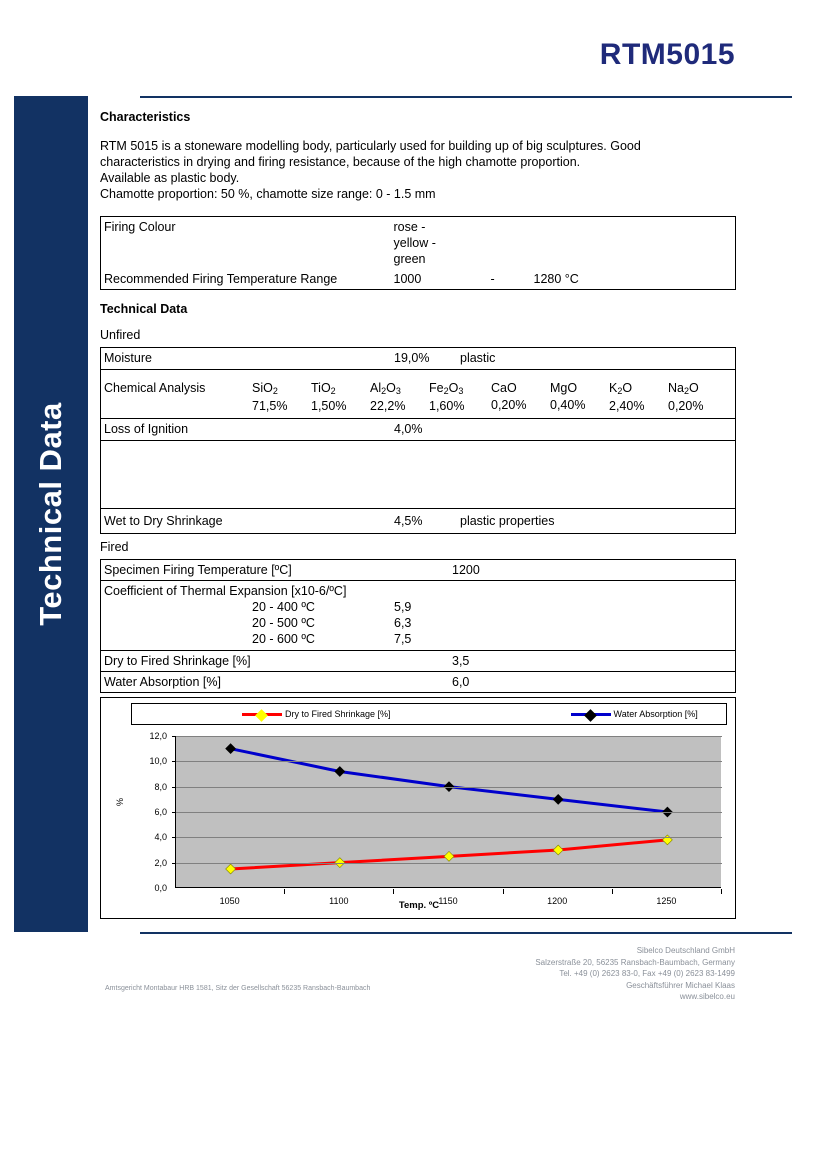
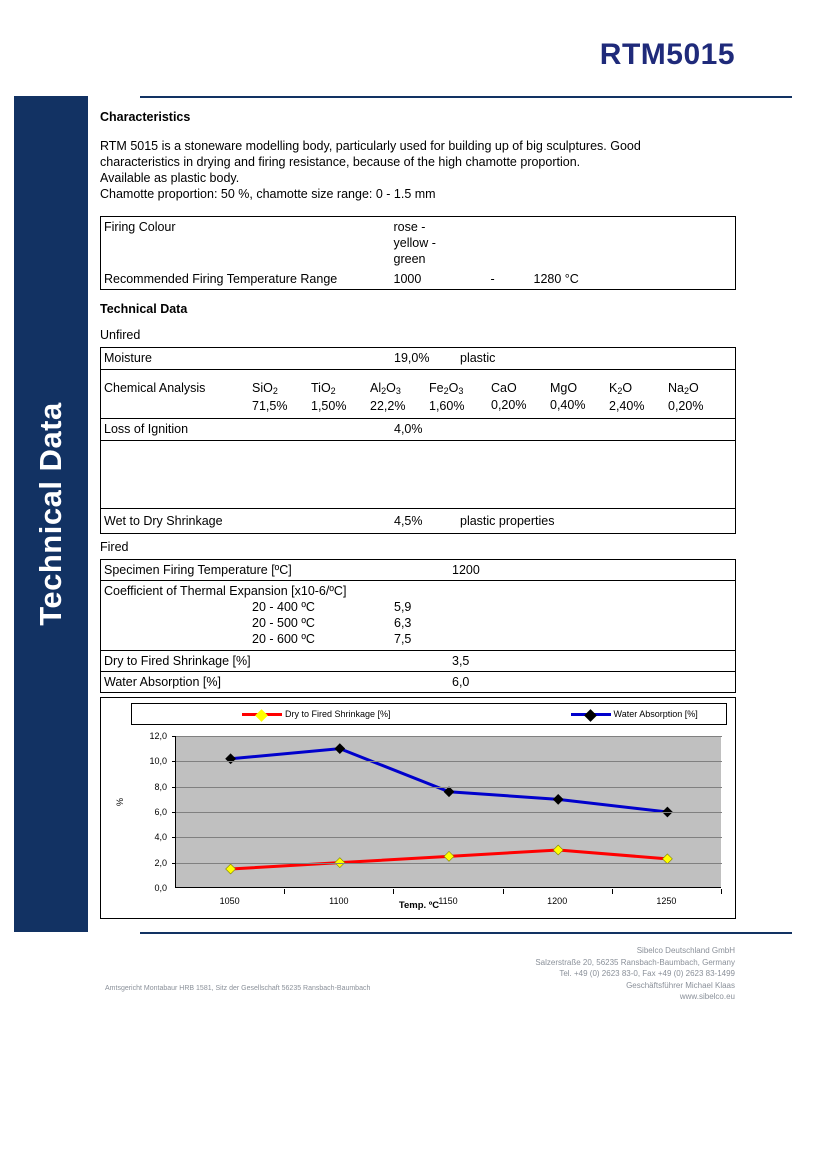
Water Absorption [%]/1050: 11,0 -> 10,2
Water Absorption [%]/1100: 9,2 -> 11,0
Water Absorption [%]/1150: 8,0 -> 7,6
Dry to Fired Shrinkage [%]/1250: 3,8 -> 2,3
